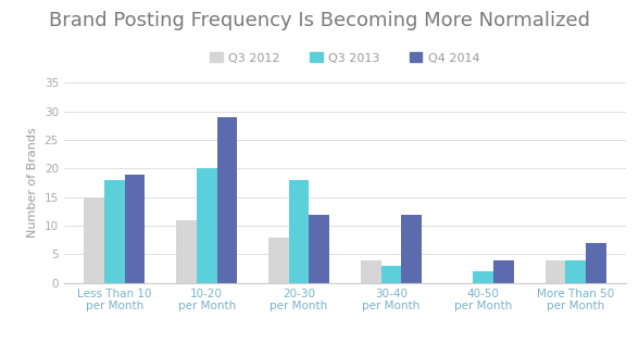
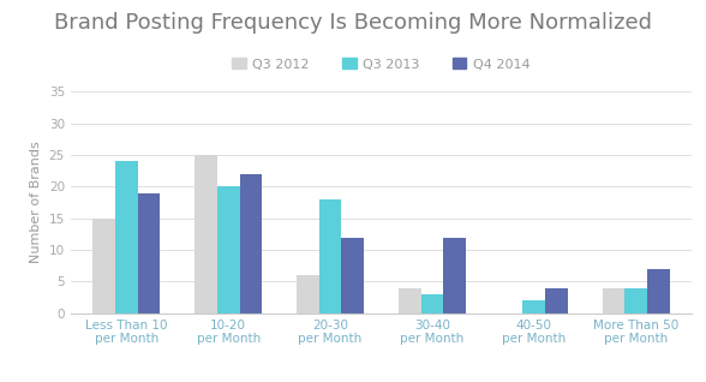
Q3 2013/Less Than 10 per Month: 18 -> 24
Q3 2012/10-20 per Month: 11 -> 25
Q4 2014/10-20 per Month: 29 -> 22
Q3 2012/20-30 per Month: 8 -> 6
